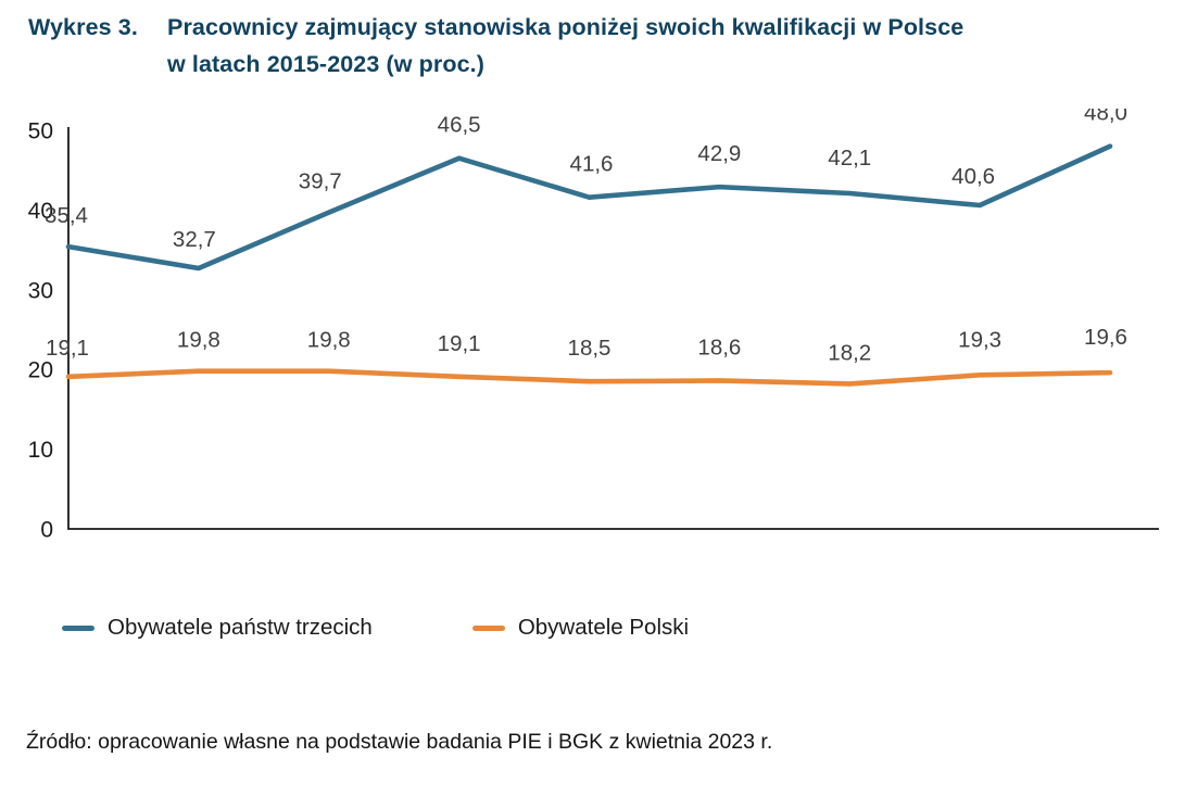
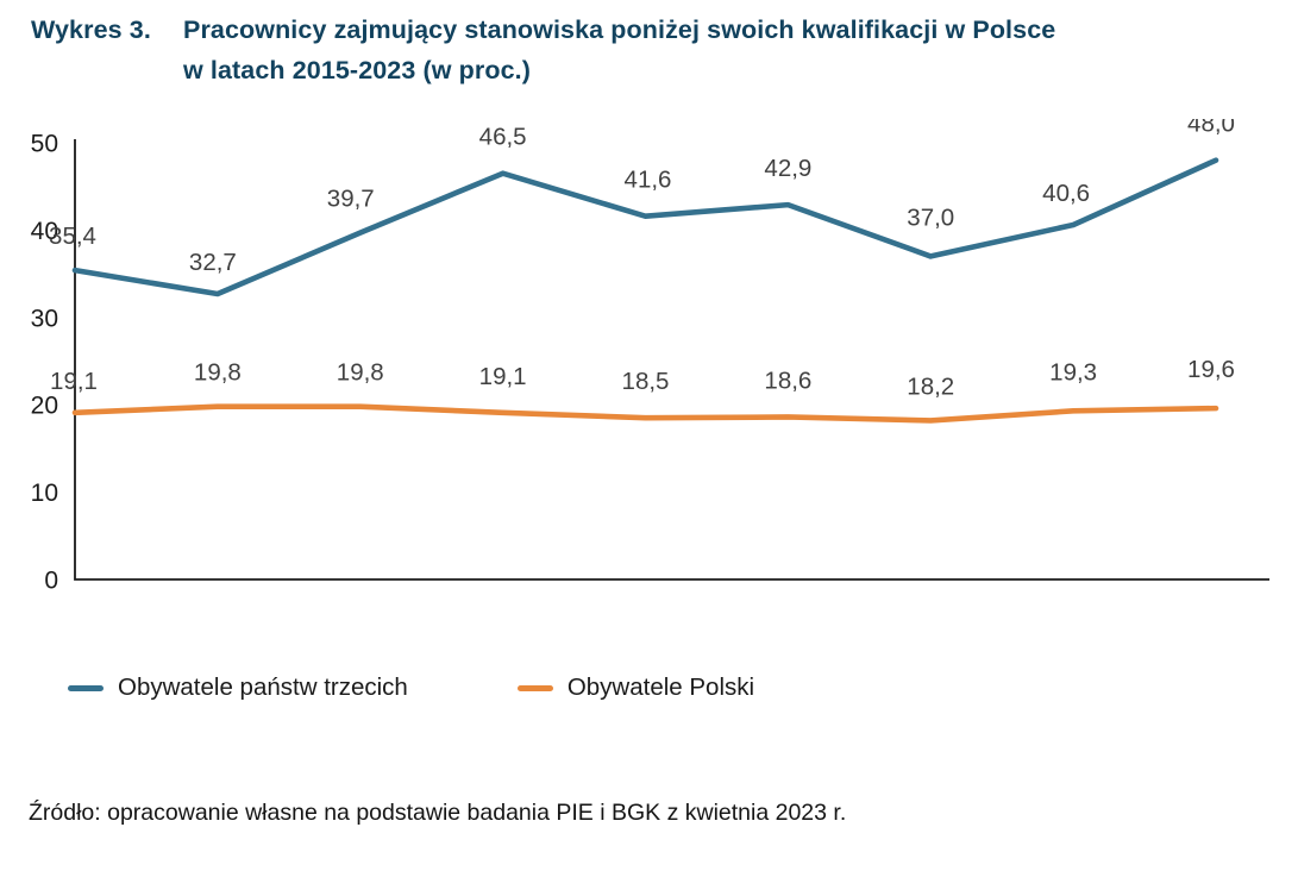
Obywatele państw trzecich/2021: 42,1 -> 37,0
